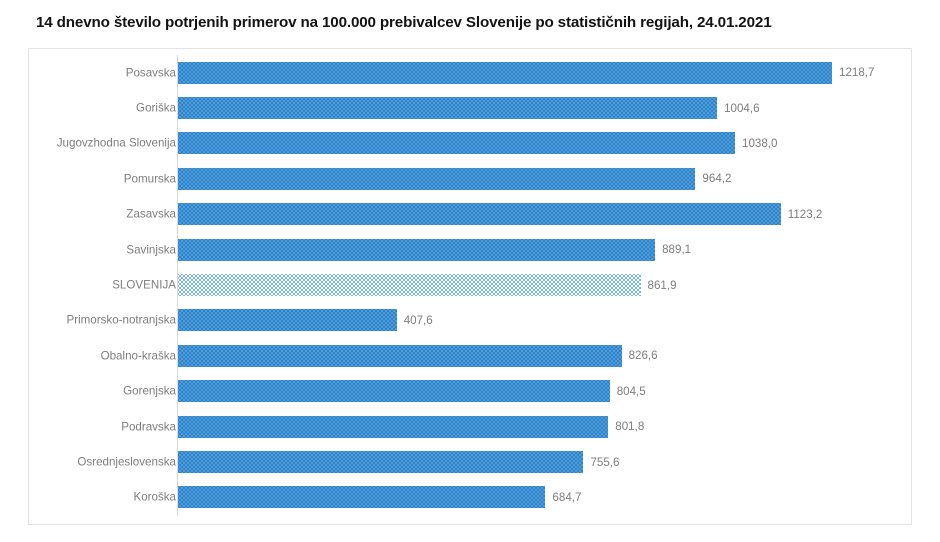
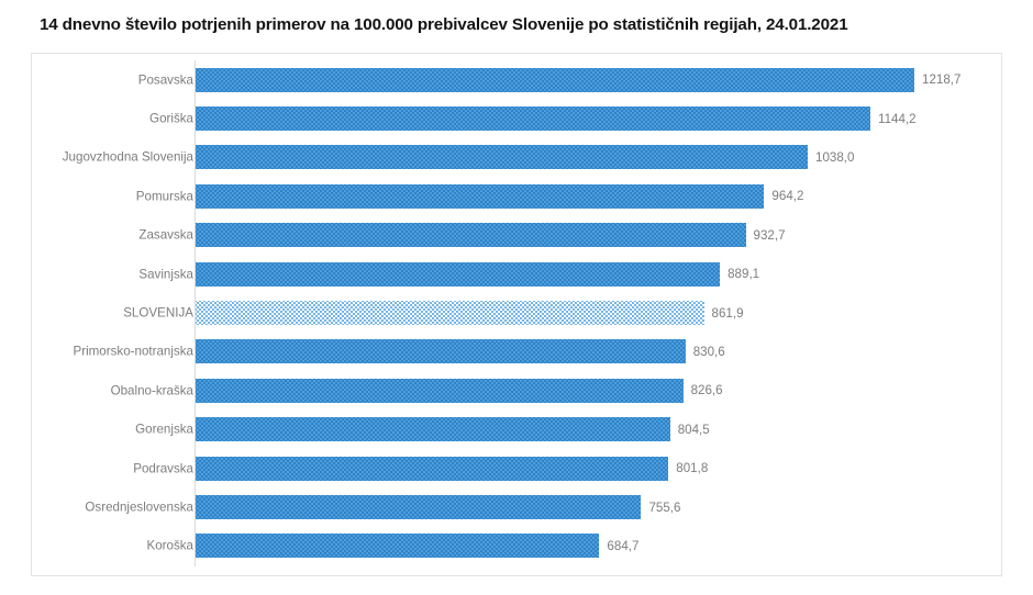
Goriška: 1004,6 -> 1144,2
Zasavska: 1123,2 -> 932,7
Primorsko-notranjska: 407,6 -> 830,6
